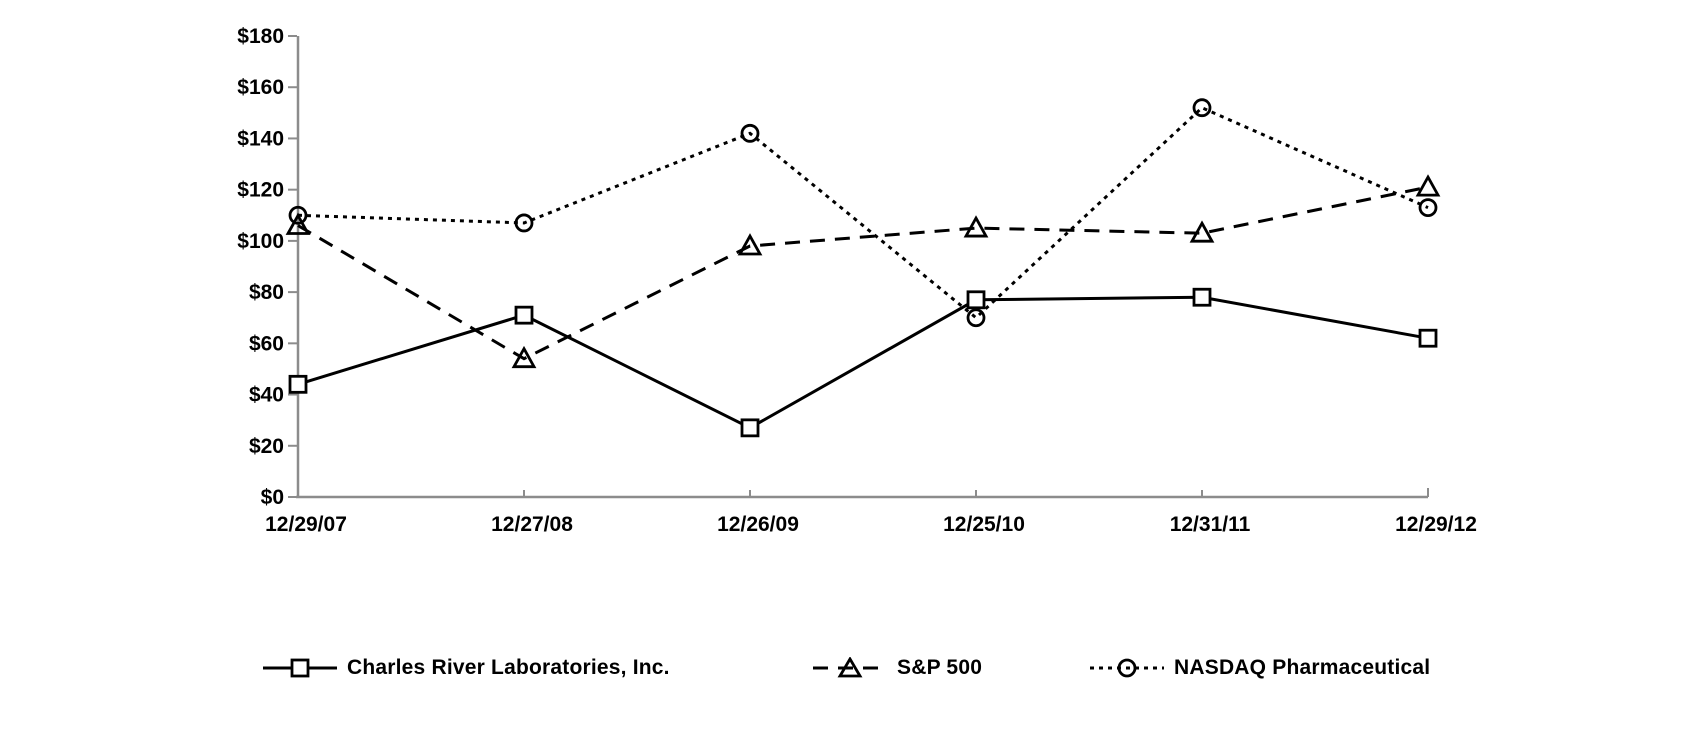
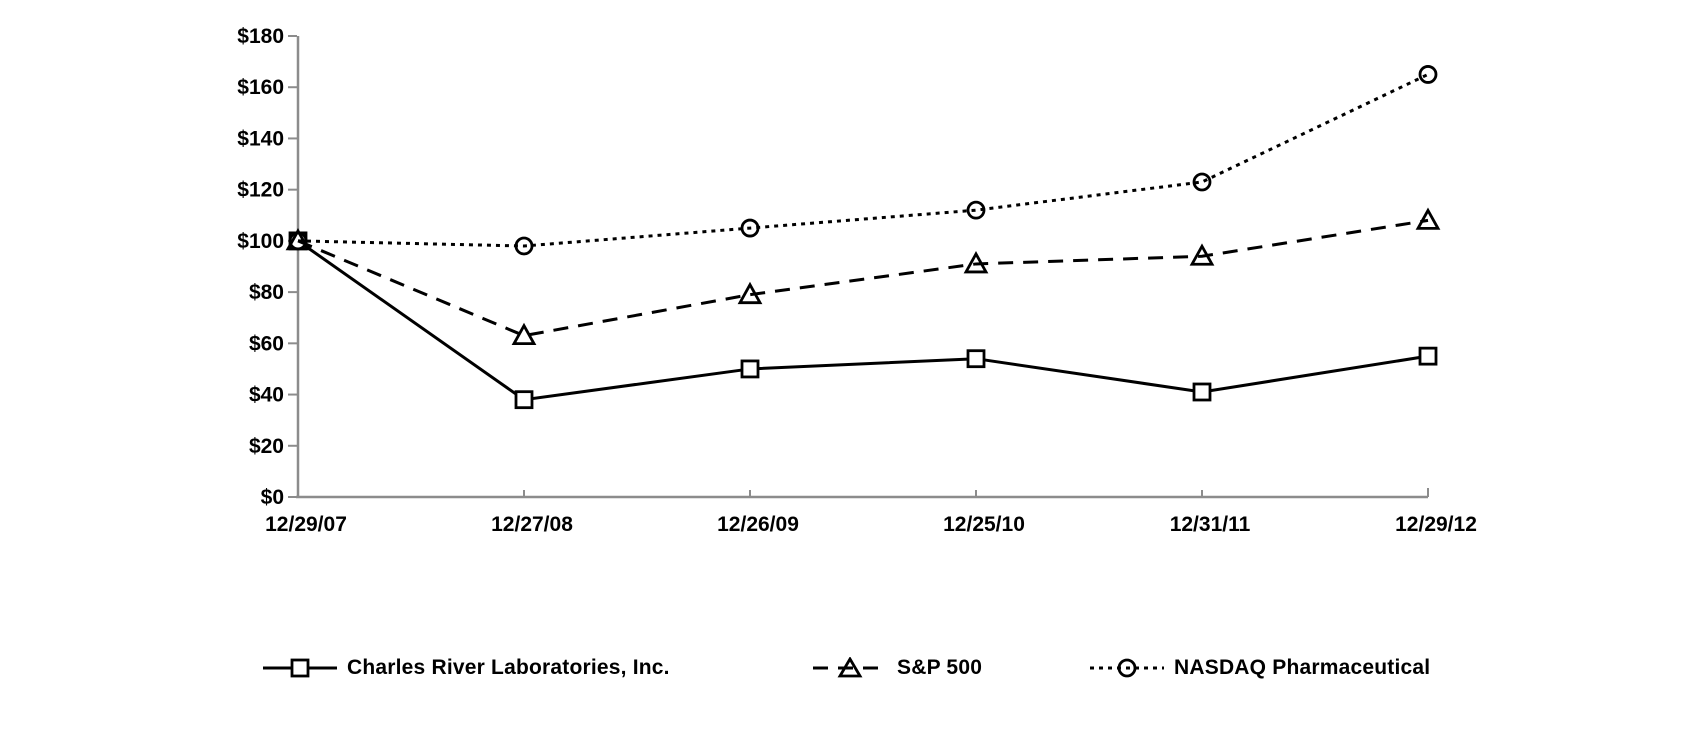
Charles River Laboratories, Inc./12/29/07: $44 -> $100
S&P 500/12/29/07: $106 -> $100
NASDAQ Pharmaceutical/12/29/07: $110 -> $100
Charles River Laboratories, Inc./12/27/08: $71 -> $38
S&P 500/12/27/08: $54 -> $63
NASDAQ Pharmaceutical/12/27/08: $107 -> $98
Charles River Laboratories, Inc./12/26/09: $27 -> $50
S&P 500/12/26/09: $98 -> $79
NASDAQ Pharmaceutical/12/26/09: $142 -> $105
Charles River Laboratories, Inc./12/25/10: $77 -> $54
S&P 500/12/25/10: $105 -> $91
NASDAQ Pharmaceutical/12/25/10: $70 -> $112
Charles River Laboratories, Inc./12/31/11: $78 -> $41
S&P 500/12/31/11: $103 -> $94
NASDAQ Pharmaceutical/12/31/11: $152 -> $123
Charles River Laboratories, Inc./12/29/12: $62 -> $55
S&P 500/12/29/12: $121 -> $108
NASDAQ Pharmaceutical/12/29/12: $113 -> $165
